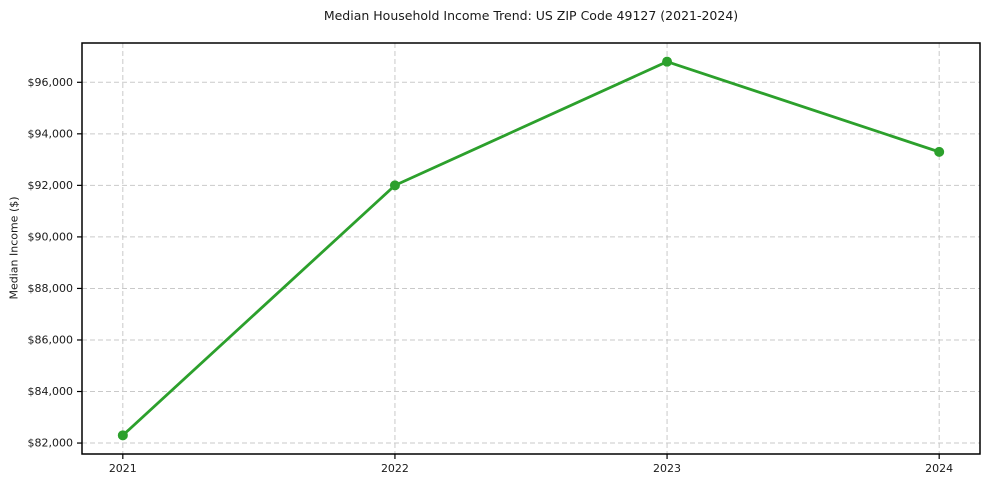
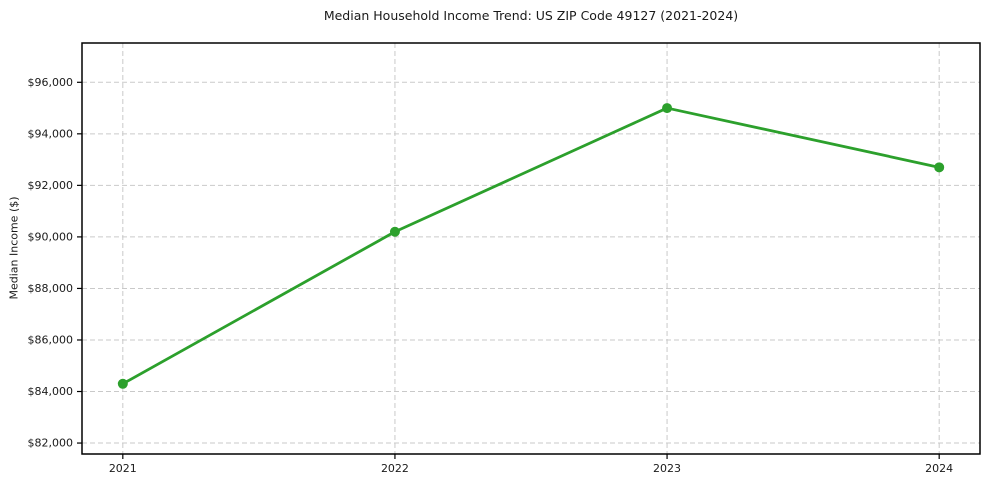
2021: $82300 -> $84300
2022: $92000 -> $90200
2023: $96800 -> $95000
2024: $93300 -> $92700
